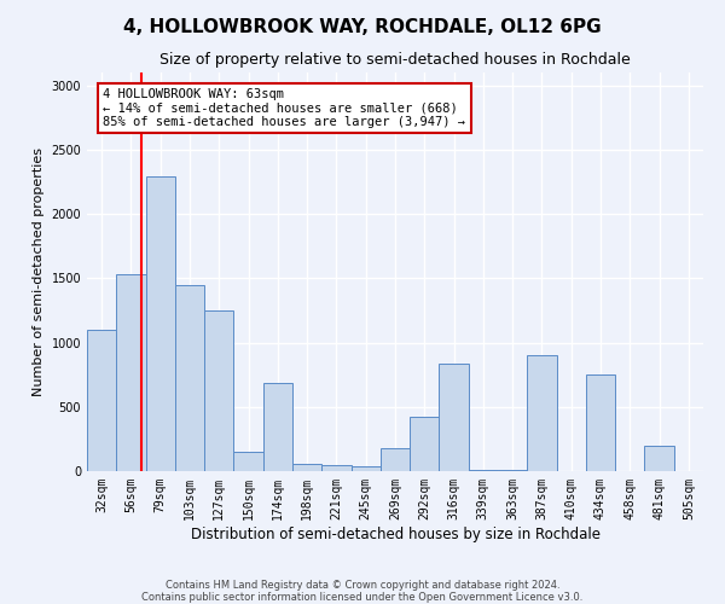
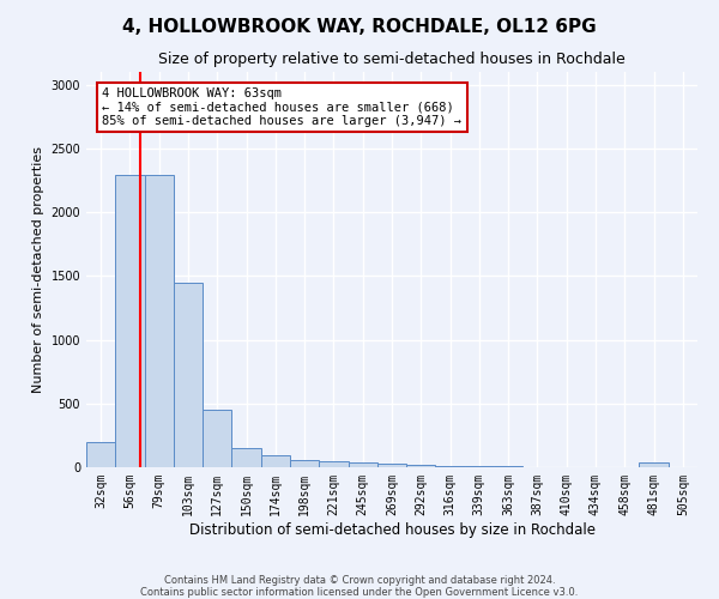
32sqm: 1100 -> 200
56sqm: 1530 -> 2290
127sqm: 1250 -> 450
174sqm: 690 -> 100
269sqm: 180 -> 20
292sqm: 420 -> 20
316sqm: 840 -> 10
387sqm: 900 -> 0
434sqm: 750 -> 0
481sqm: 200 -> 40
